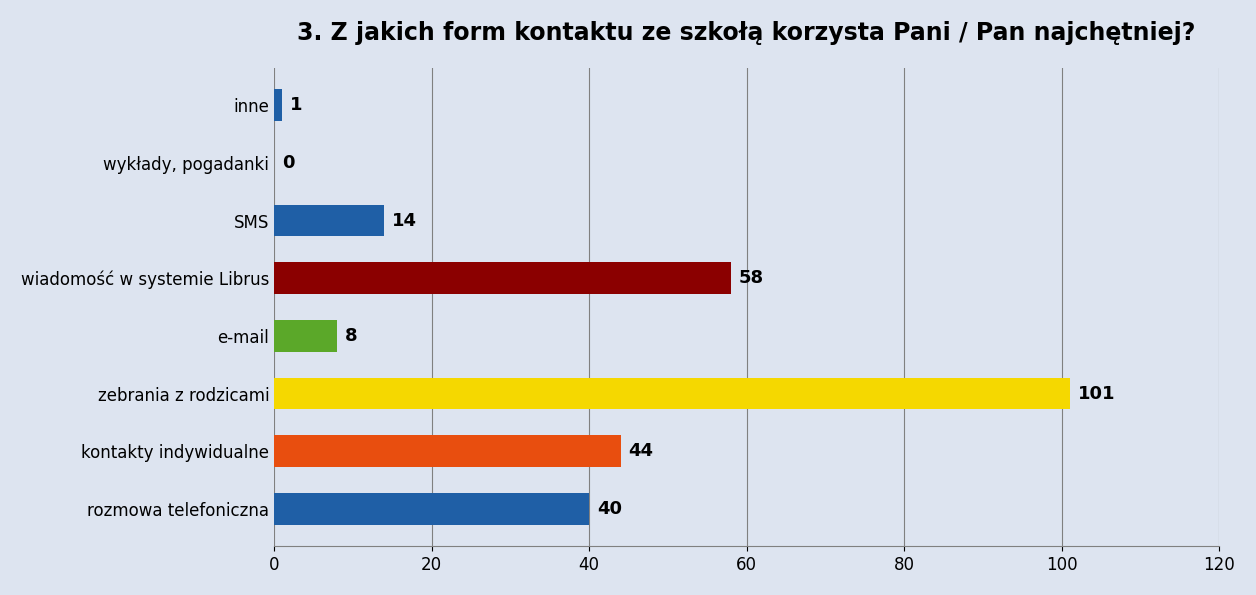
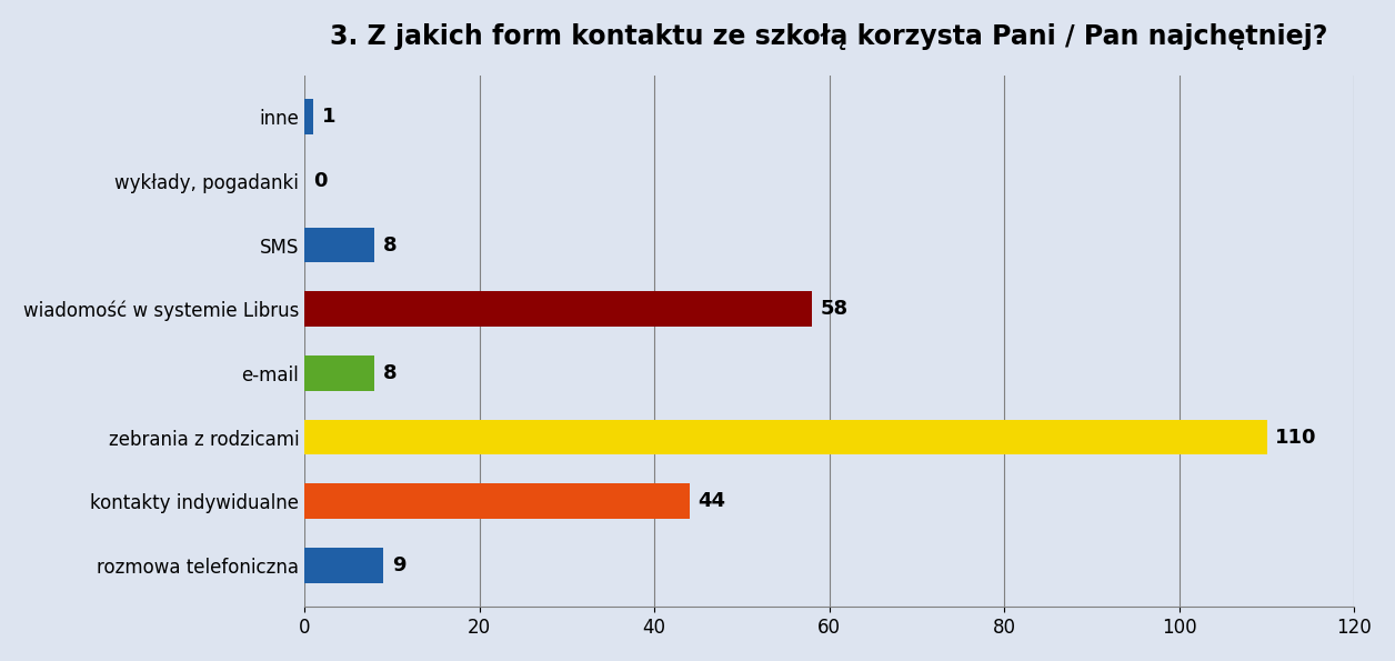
SMS: 14 -> 8
zebrania z rodzicami: 101 -> 110
rozmowa telefoniczna: 40 -> 9
